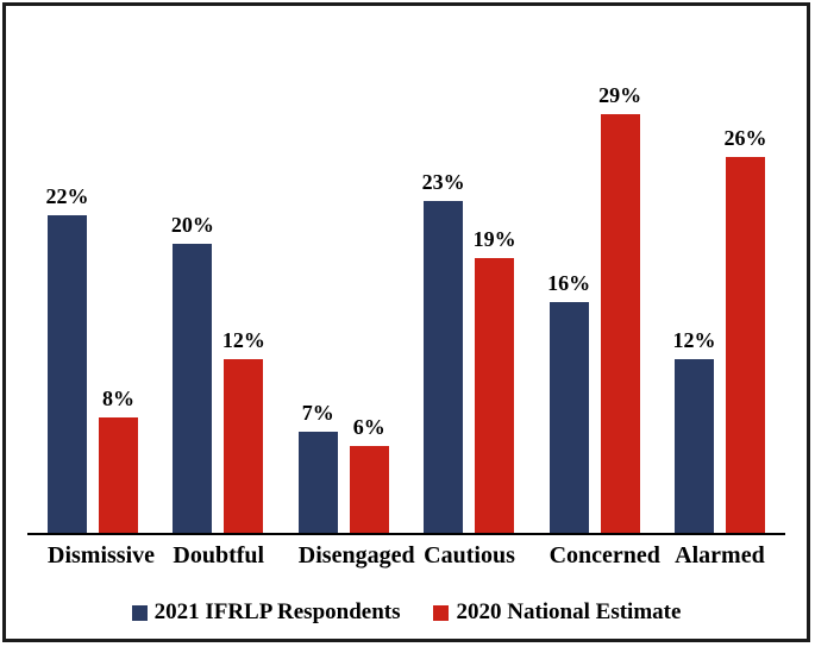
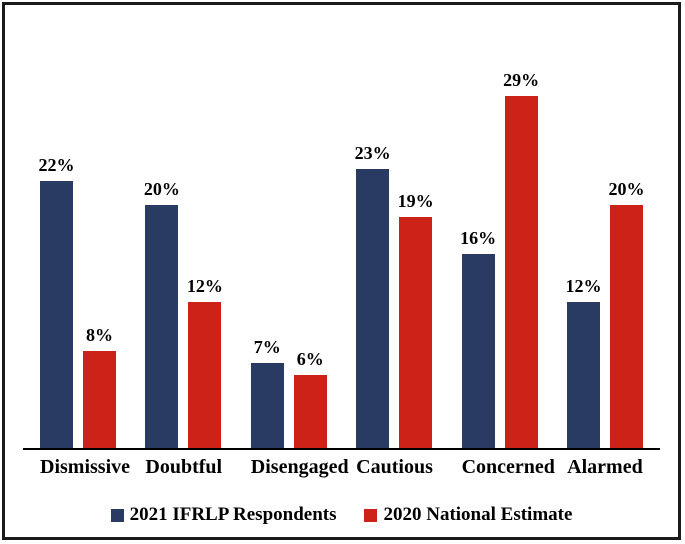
2020 National Estimate/Alarmed: 26% -> 20%
